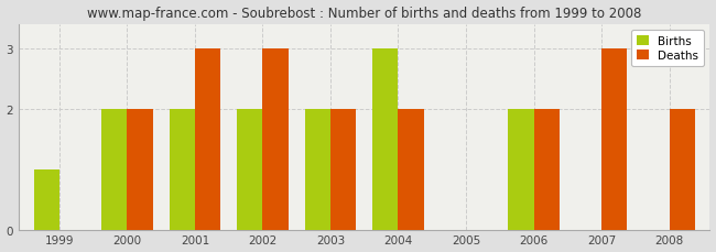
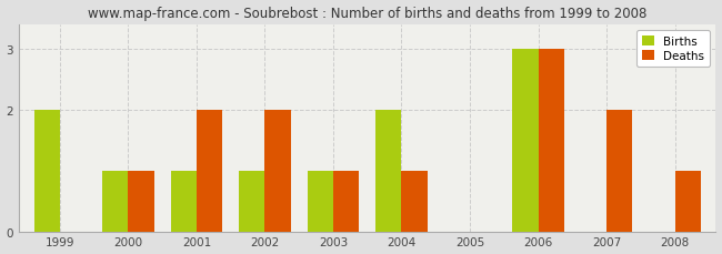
Births/1999: 1 -> 2
Births/2000: 2 -> 1
Deaths/2000: 2 -> 1
Births/2001: 2 -> 1
Deaths/2001: 3 -> 2
Births/2002: 2 -> 1
Deaths/2002: 3 -> 2
Births/2003: 2 -> 1
Deaths/2003: 2 -> 1
Births/2004: 3 -> 2
Deaths/2004: 2 -> 1
Births/2006: 2 -> 3
Deaths/2006: 2 -> 3
Deaths/2007: 3 -> 2
Deaths/2008: 2 -> 1
